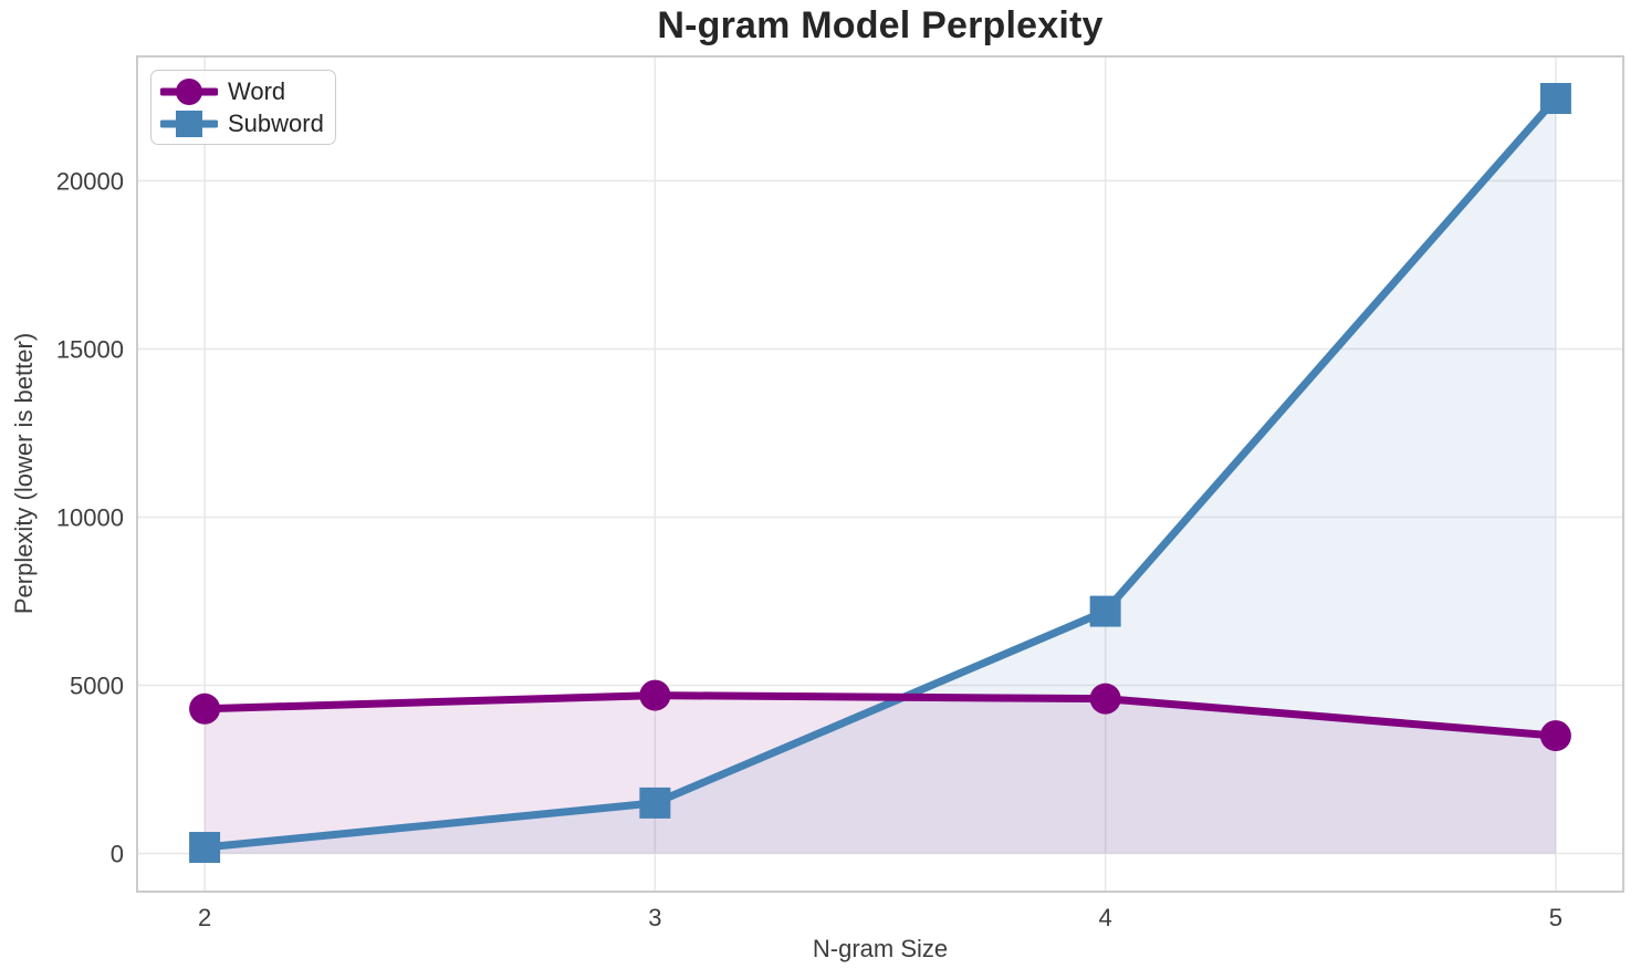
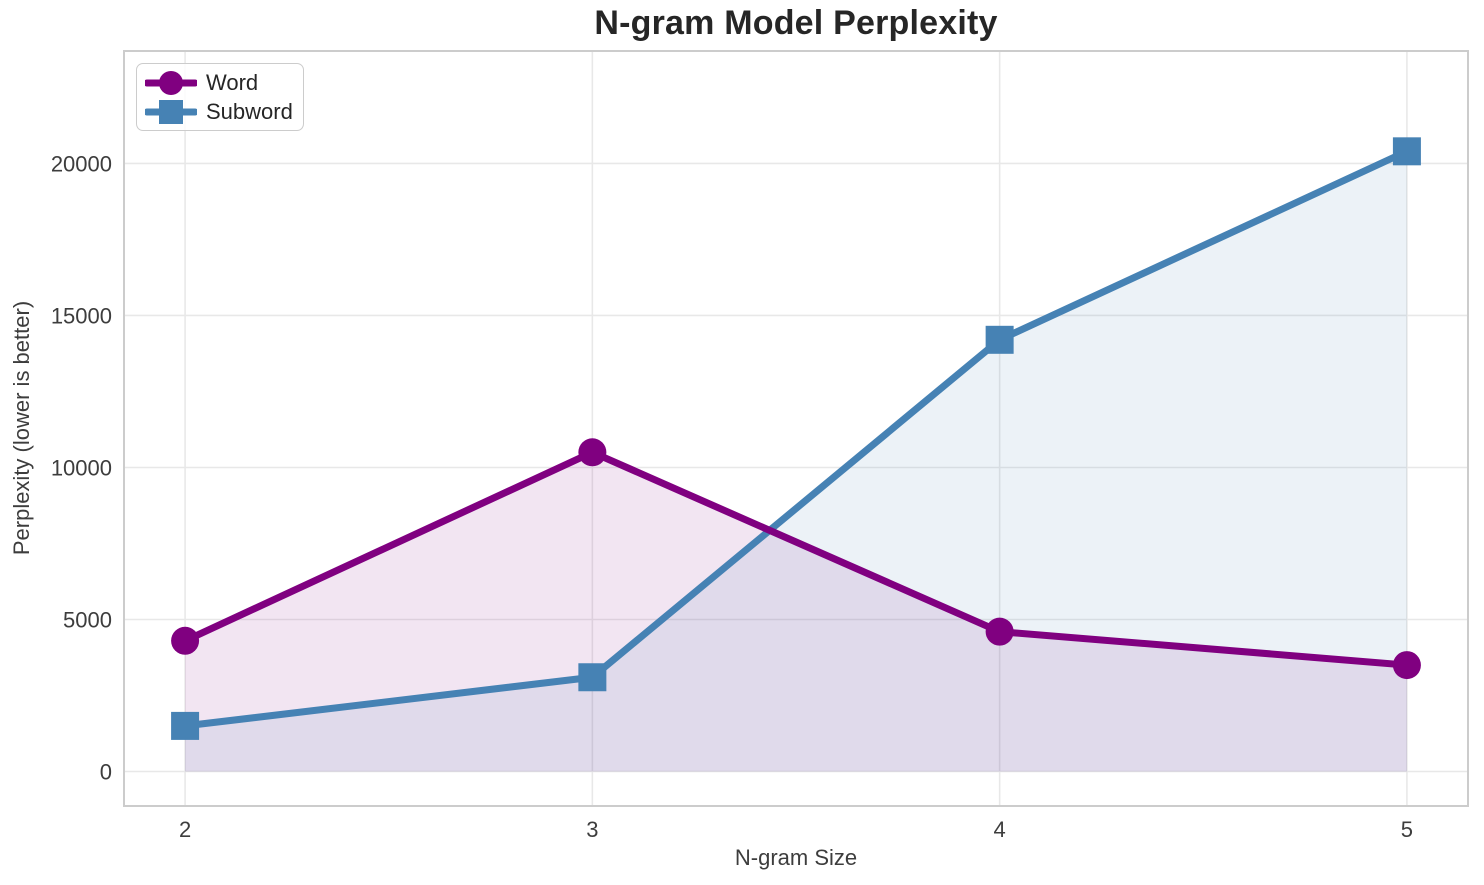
Subword/2: 200 -> 1500
Word/3: 4700 -> 10500
Subword/3: 1500 -> 3100
Subword/4: 7200 -> 14200
Subword/5: 22400 -> 20400
